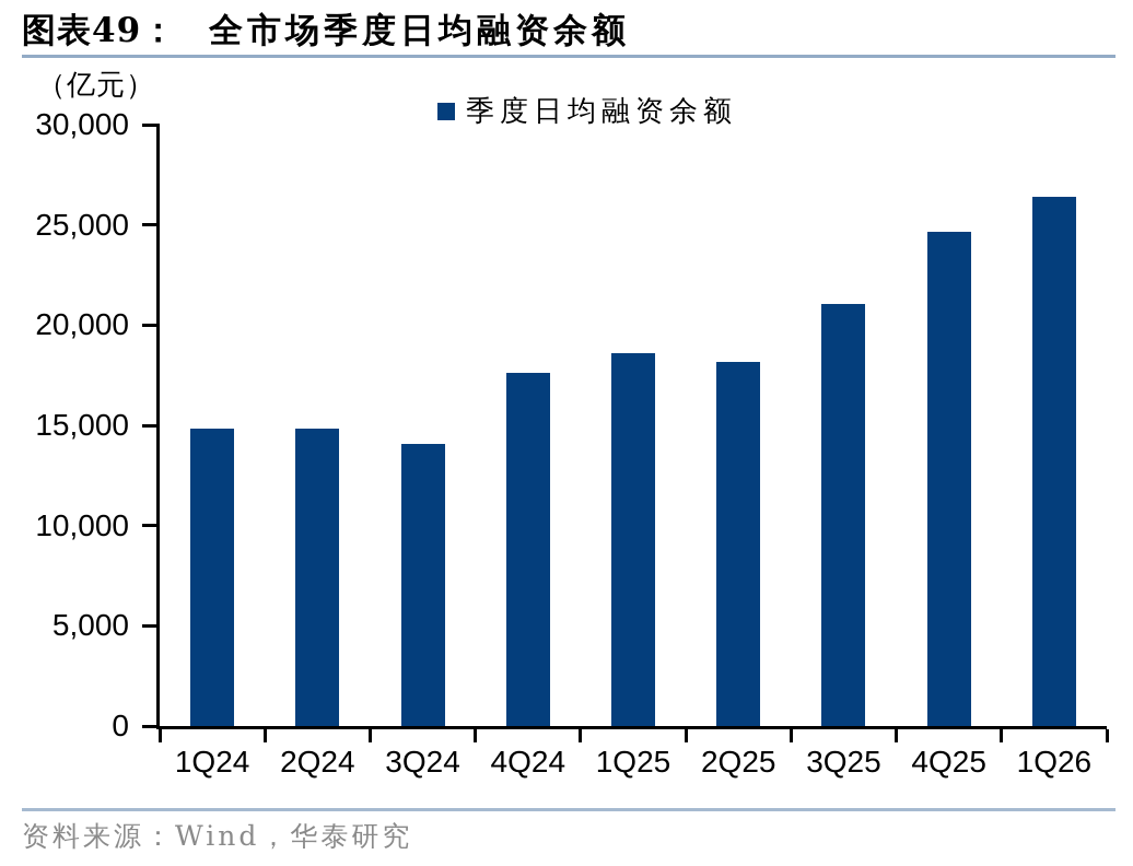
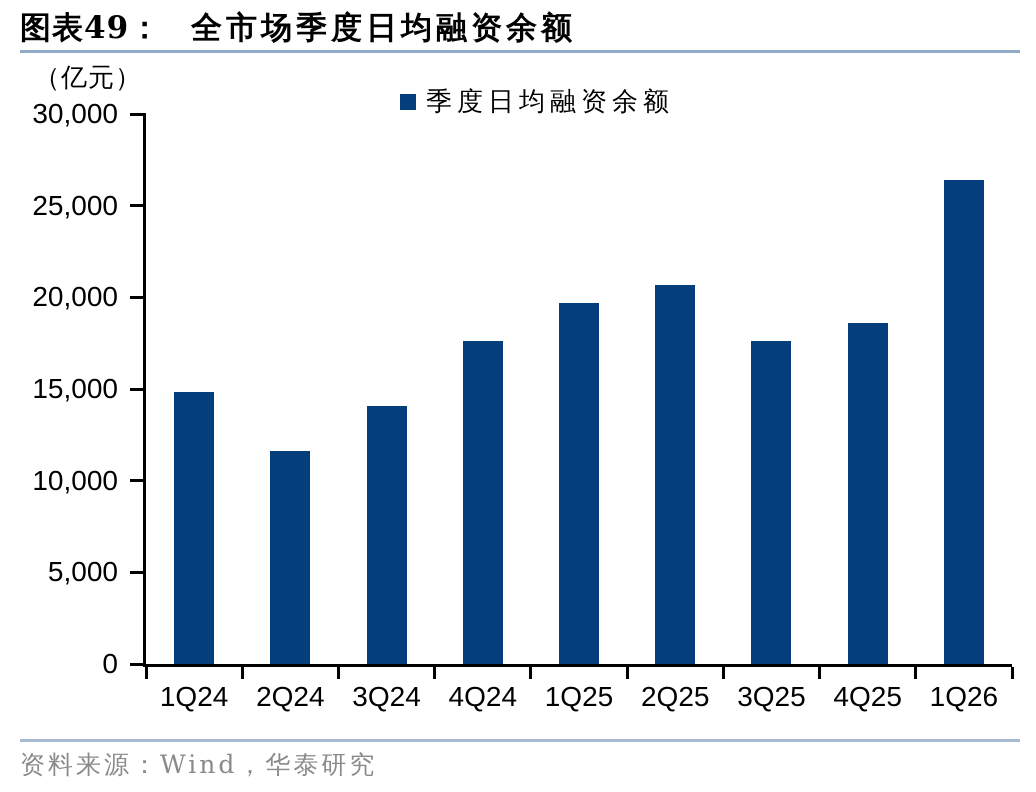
2Q24: 14800 -> 11600
1Q25: 18600 -> 19700
2Q25: 18200 -> 20700
3Q25: 21000 -> 17600
4Q25: 24600 -> 18600
